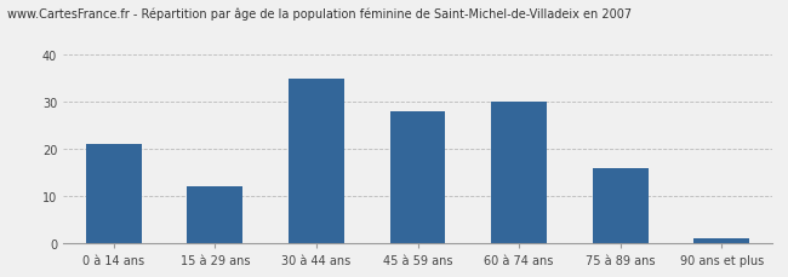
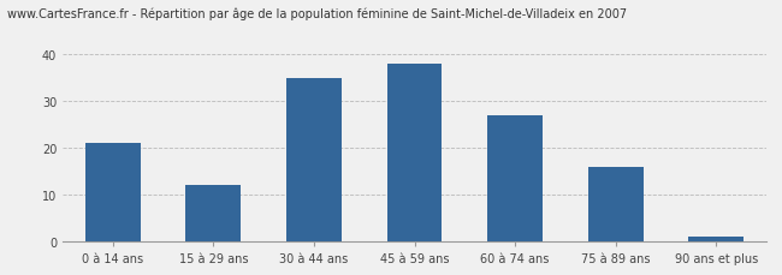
45 à 59 ans: 28 -> 38
60 à 74 ans: 30 -> 27
